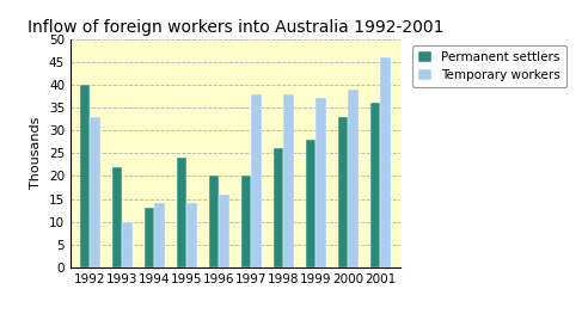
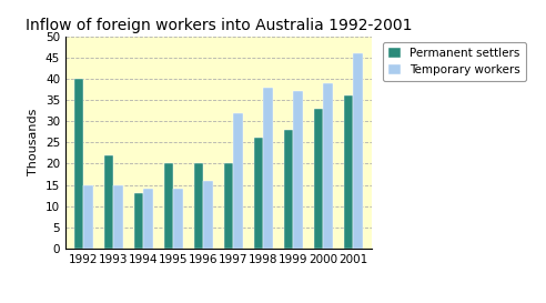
Temporary workers/1992: 33 -> 15
Temporary workers/1993: 10 -> 15
Permanent settlers/1995: 24 -> 20
Temporary workers/1997: 38 -> 32
